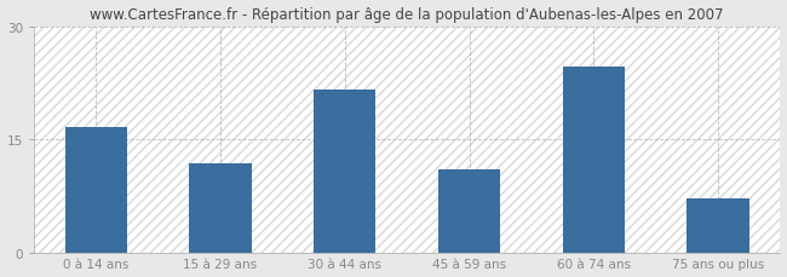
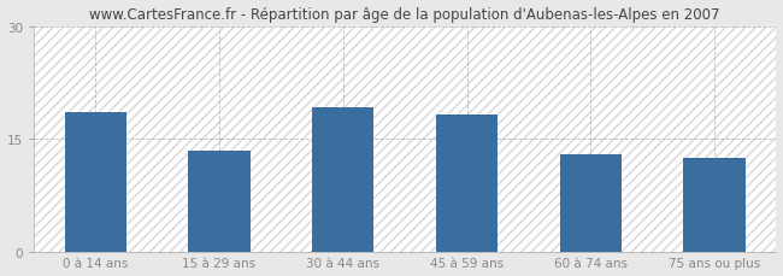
0 à 14 ans: 16.6 -> 18.5
15 à 29 ans: 11.8 -> 13.5
30 à 44 ans: 21.6 -> 19.2
45 à 59 ans: 11.0 -> 18.3
60 à 74 ans: 24.6 -> 13.0
75 ans ou plus: 7.2 -> 12.5
